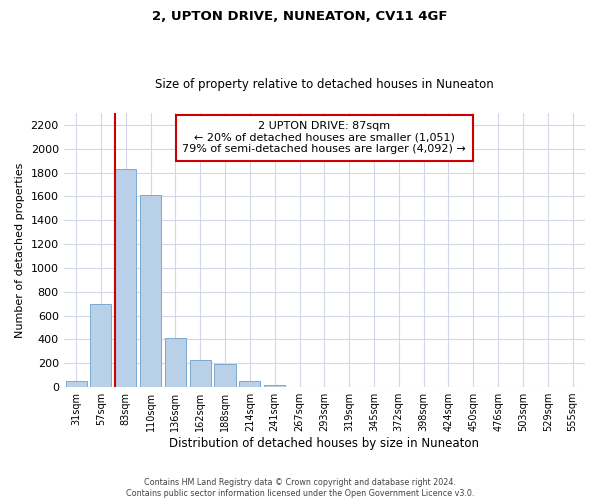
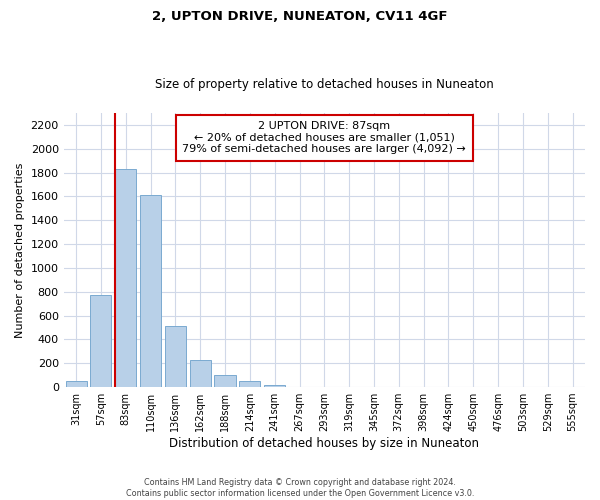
57sqm: 700 -> 780
136sqm: 410 -> 520
188sqm: 190 -> 100
